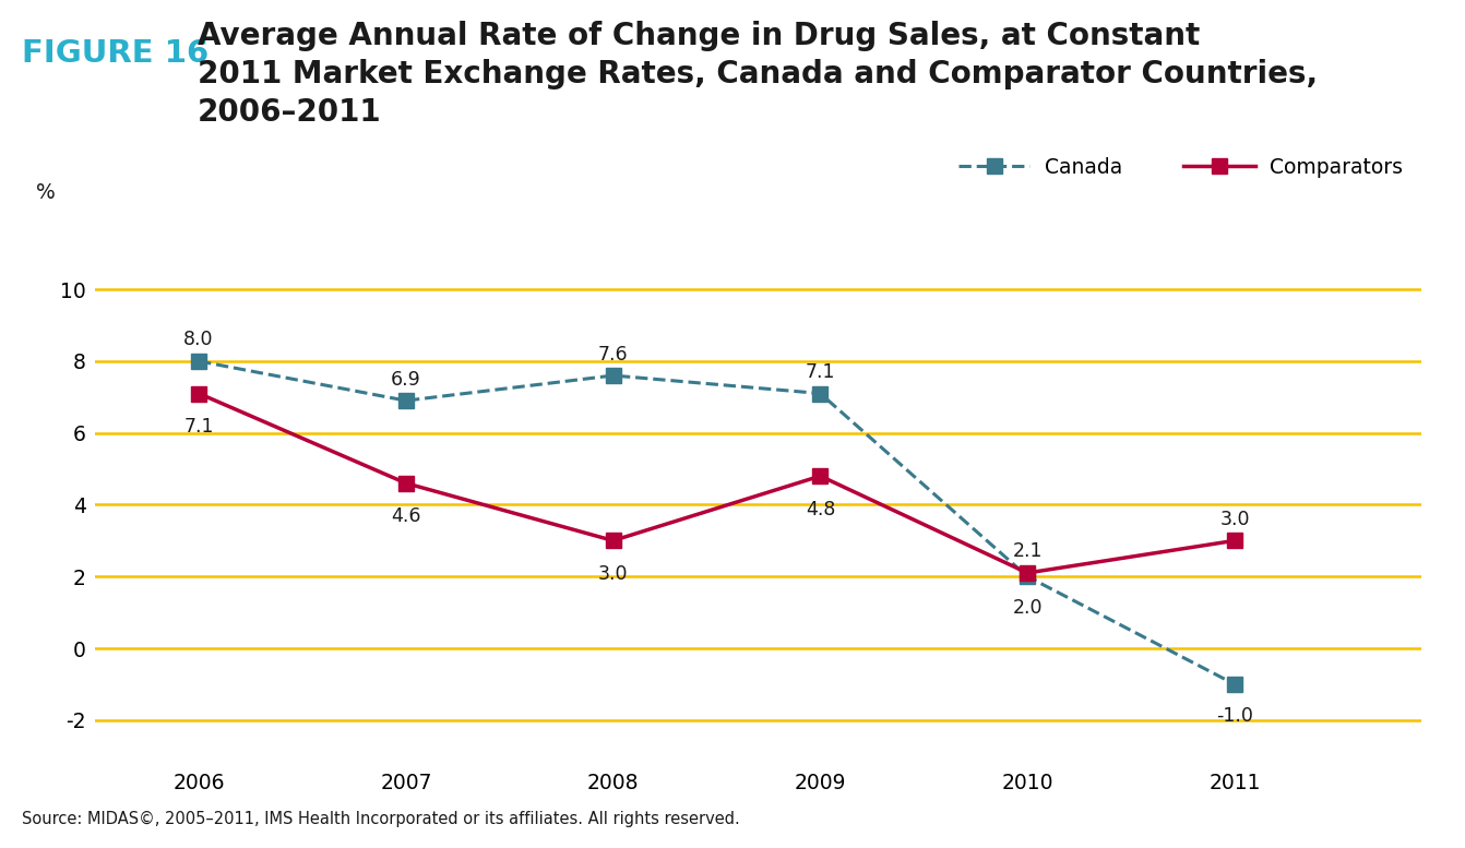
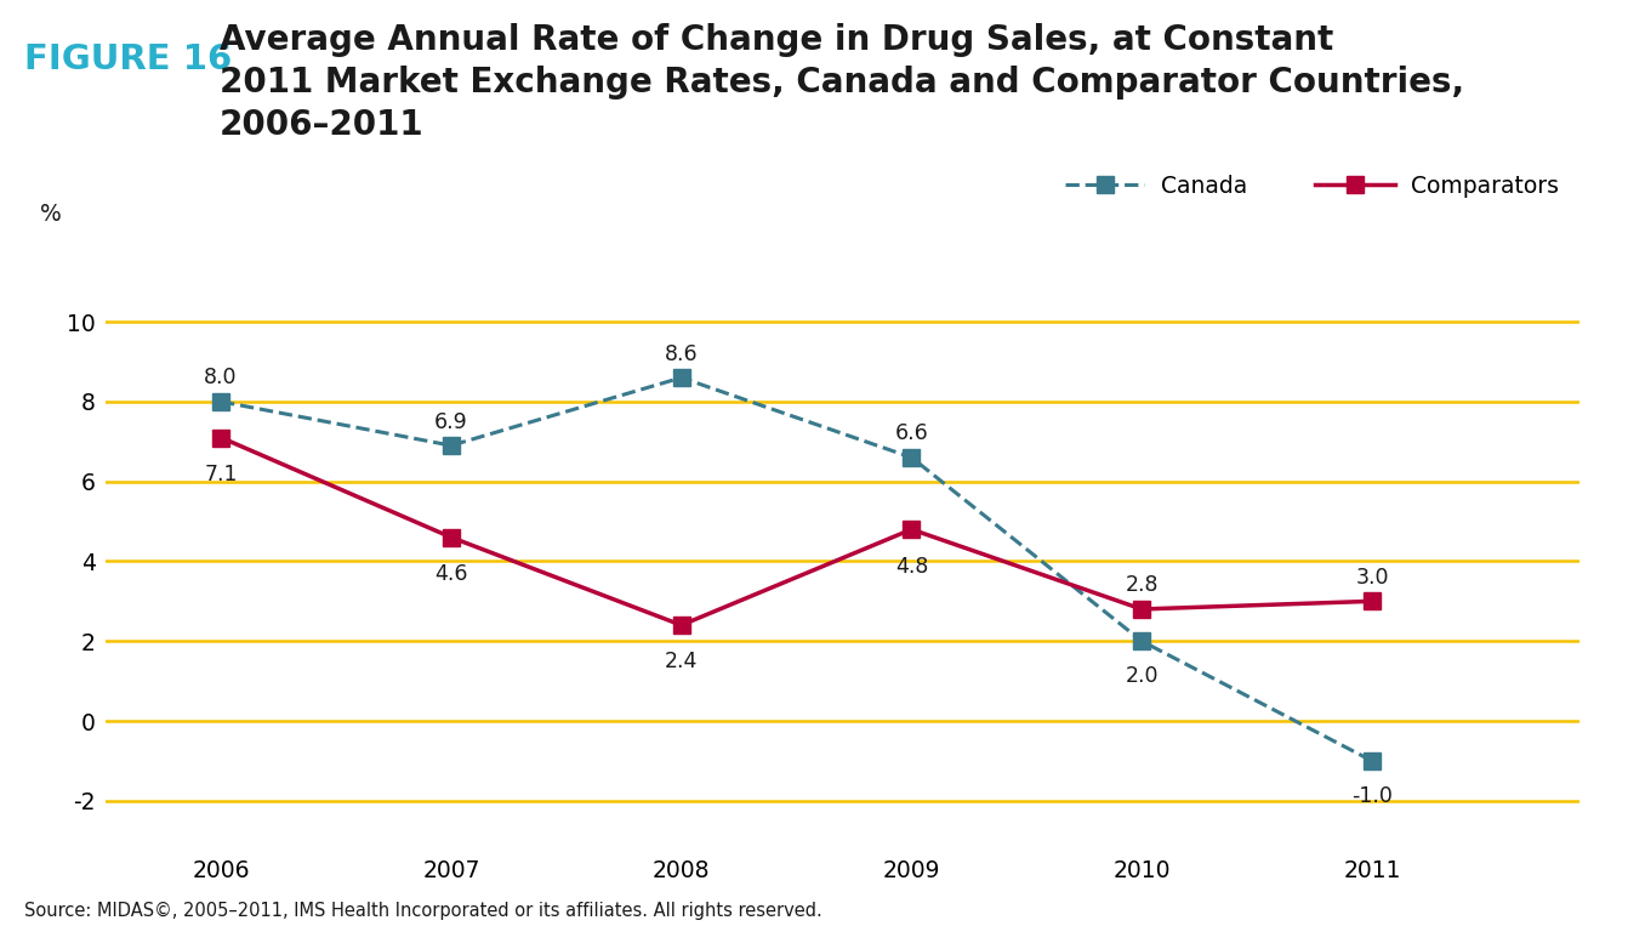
Canada/2008: 7.6 -> 8.6
Comparators/2008: 3.0 -> 2.4
Canada/2009: 7.1 -> 6.6
Comparators/2010: 2.1 -> 2.8
